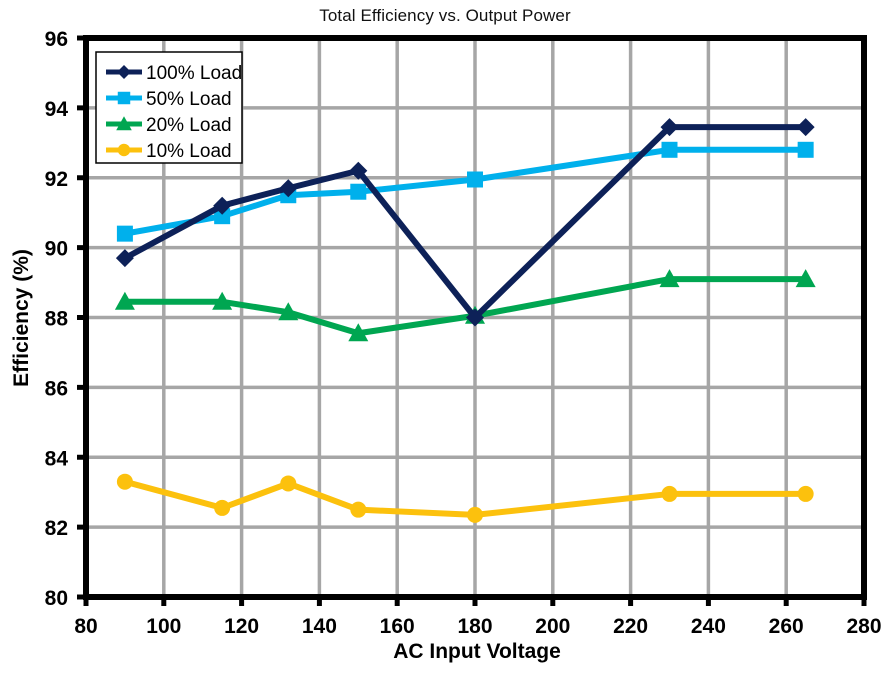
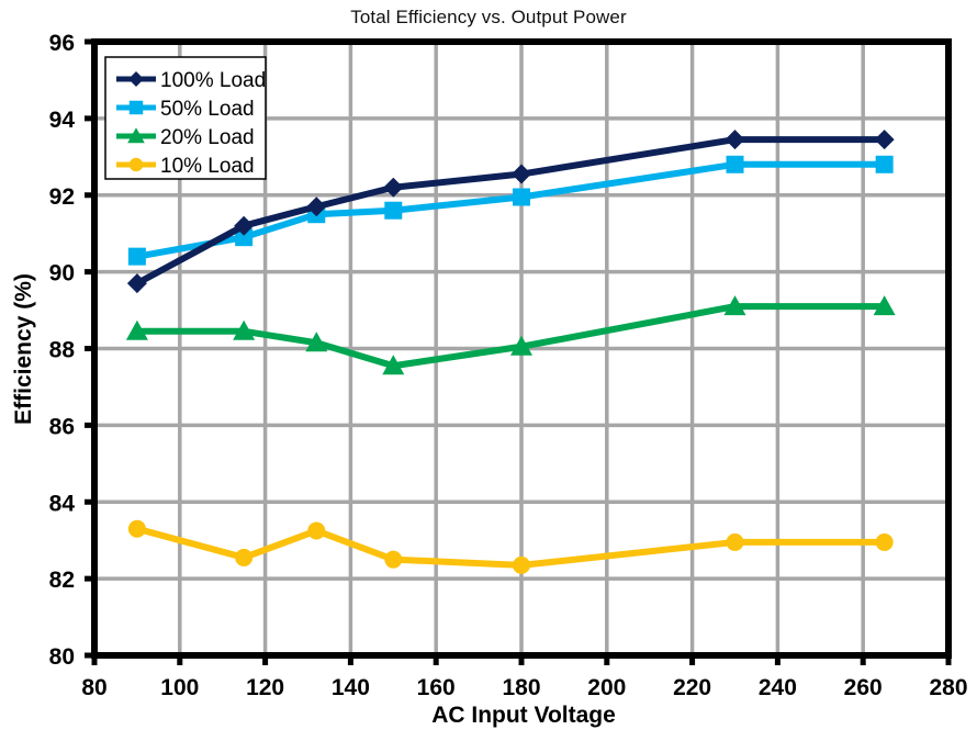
100% Load/180: 88 -> 93
